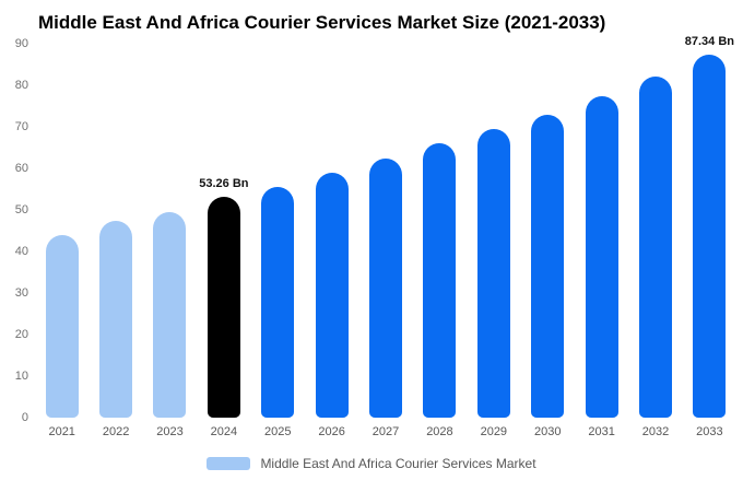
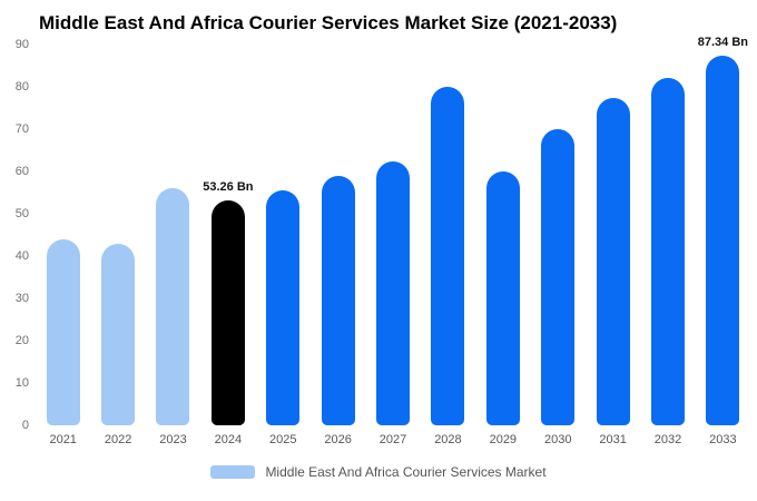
2022: 48 -> 43
2023: 50 -> 56
2028: 66 -> 80
2029: 70 -> 60
2030: 73 -> 70
